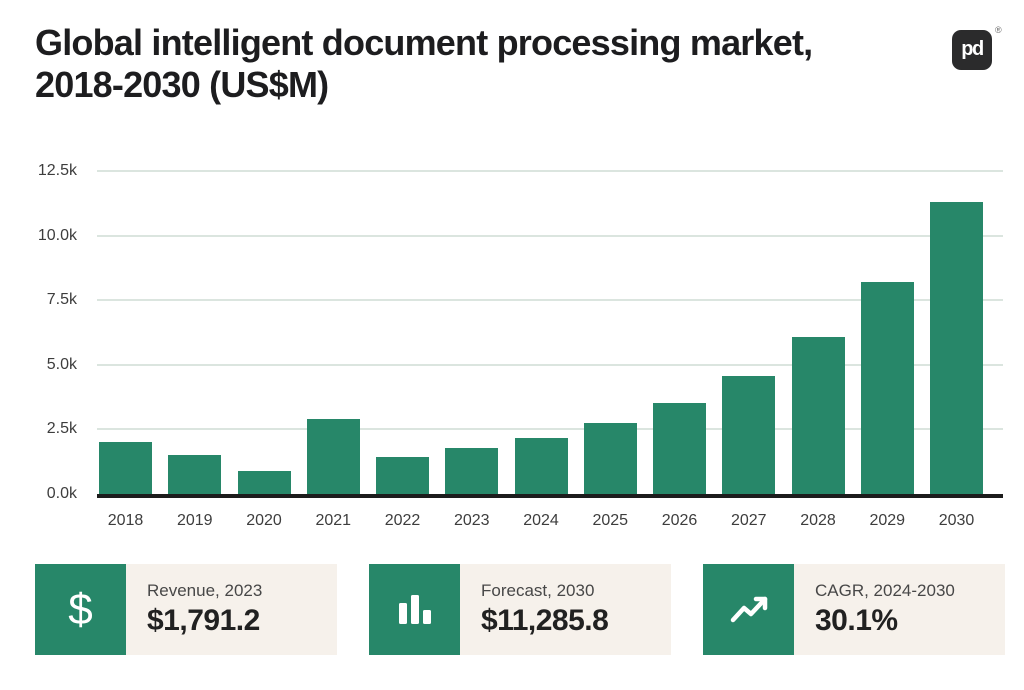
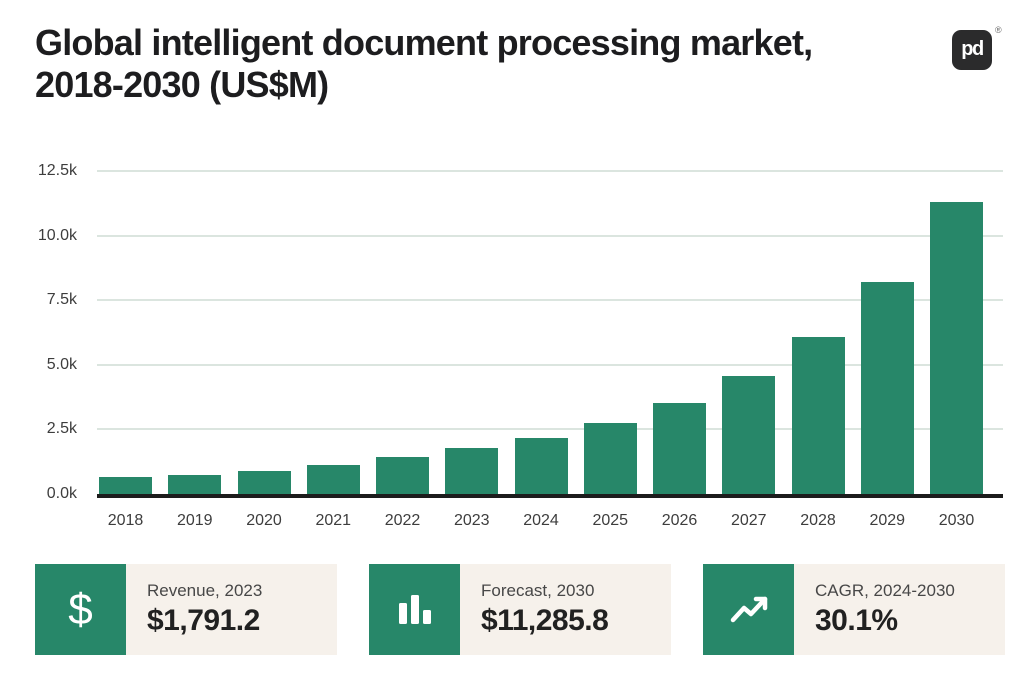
2018: 2.0k -> 0.6k
2019: 1.5k -> 0.7k
2021: 2.9k -> 1.1k
